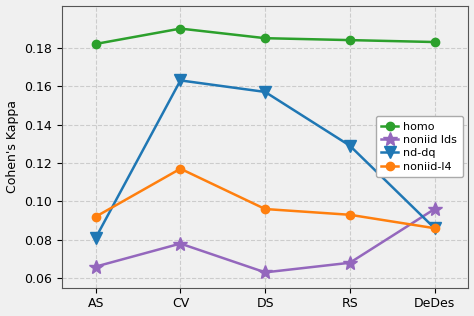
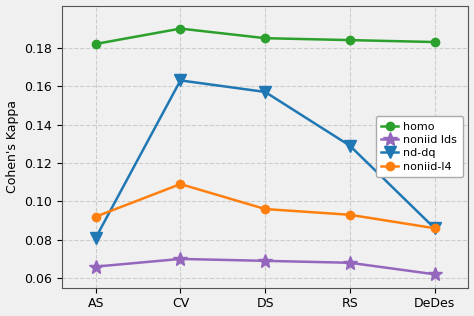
noniid lds/CV: 0.078 -> 0.070
noniid-l4/CV: 0.117 -> 0.109
noniid lds/DS: 0.063 -> 0.069
noniid lds/DeDes: 0.096 -> 0.062
